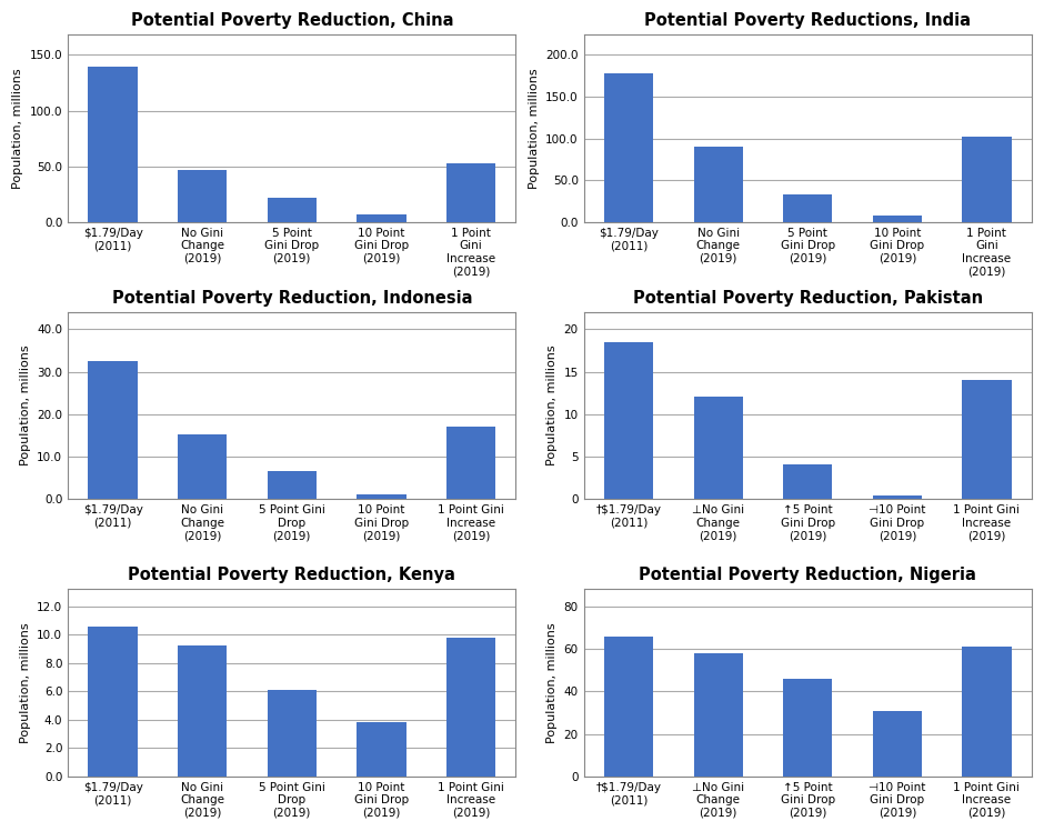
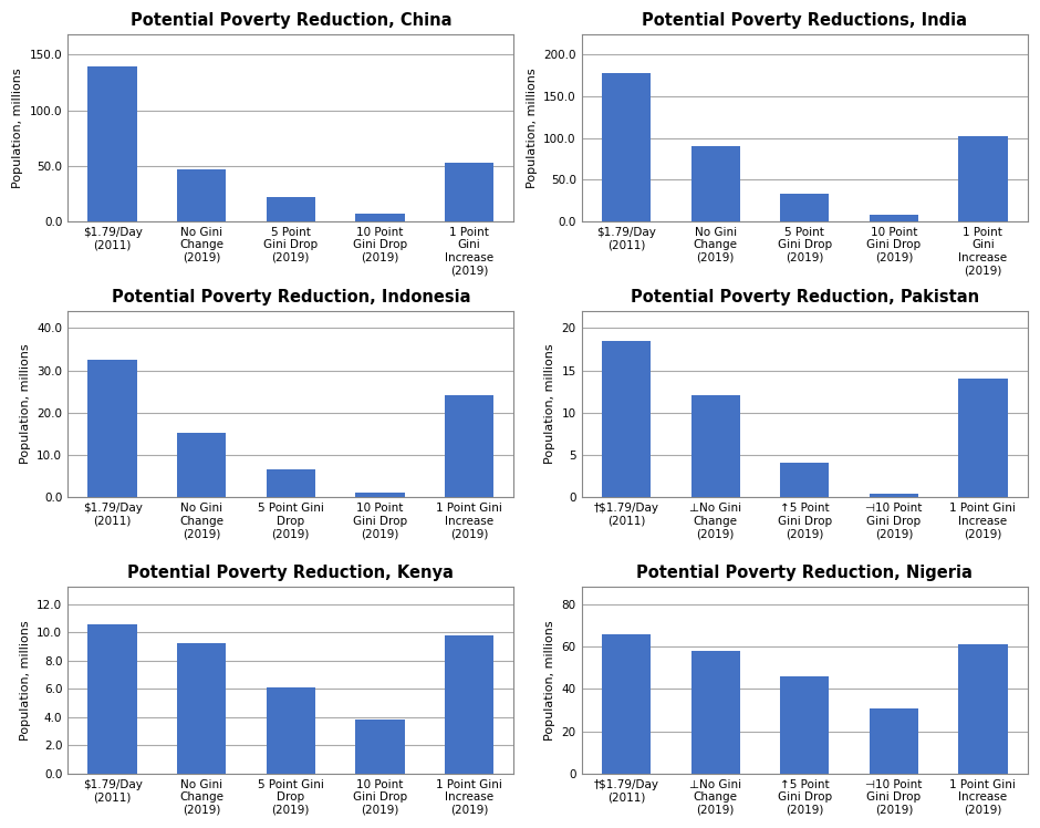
Potential Poverty Reduction, Indonesia/1 Point Gini Increase (2019): 17.2 -> 24.0
